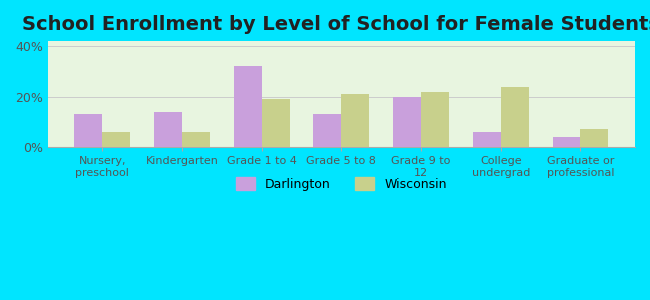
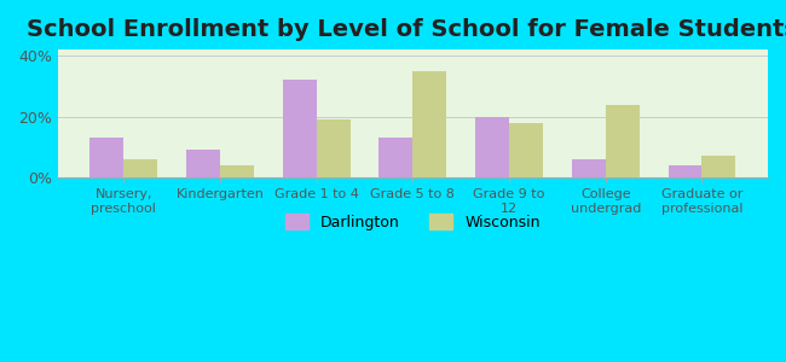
Darlington/Kindergarten: 14% -> 9%
Wisconsin/Kindergarten: 6% -> 4%
Wisconsin/Grade 5 to 8: 21% -> 35%
Wisconsin/Grade 9 to 12: 22% -> 18%
